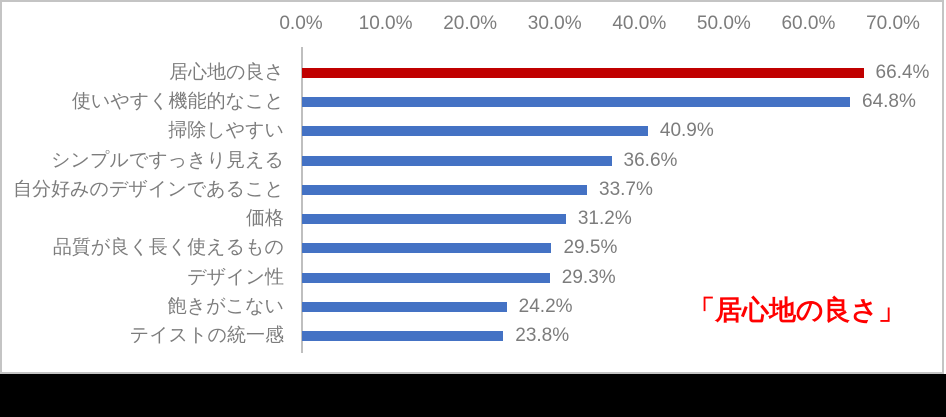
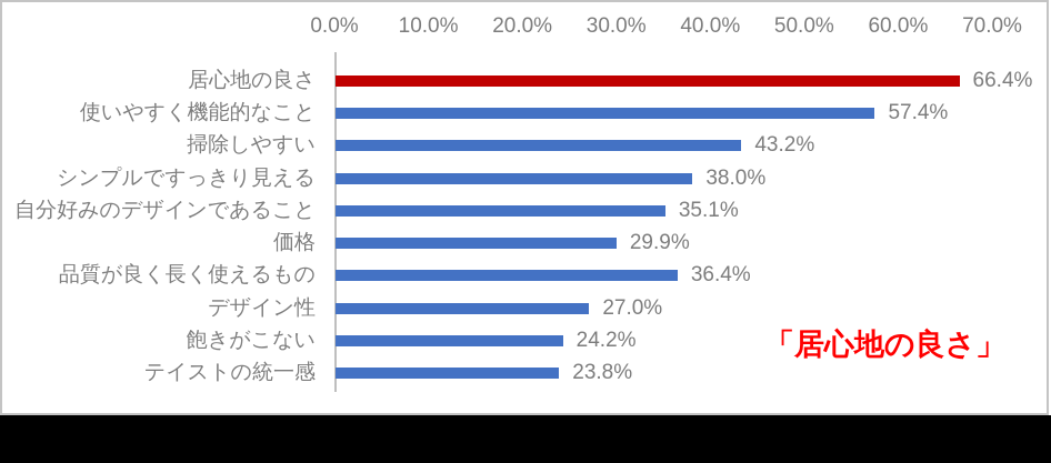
使いやすく機能的なこと: 64.8% -> 57.4%
掃除しやすい: 40.9% -> 43.2%
シンプルですっきり見える: 36.6% -> 38.0%
自分好みのデザインであること: 33.7% -> 35.1%
価格: 31.2% -> 29.9%
品質が良く長く使えるもの: 29.5% -> 36.4%
デザイン性: 29.3% -> 27.0%
